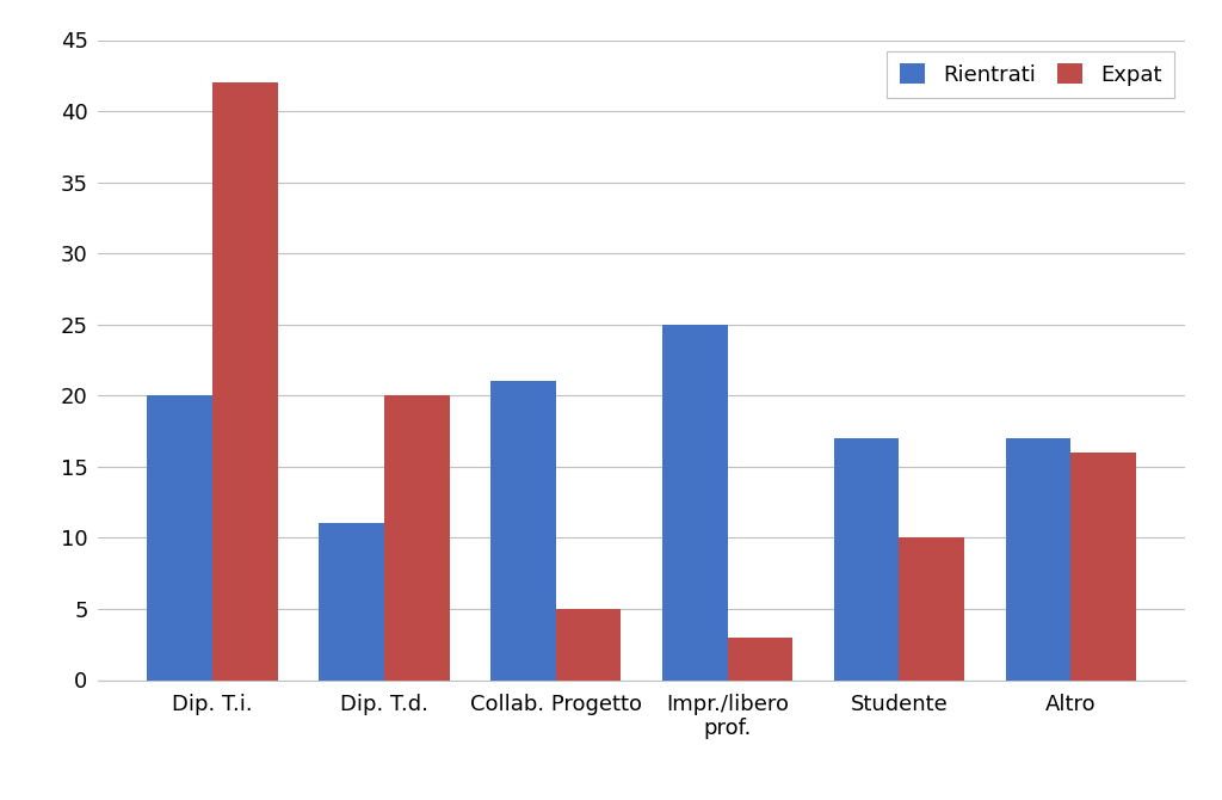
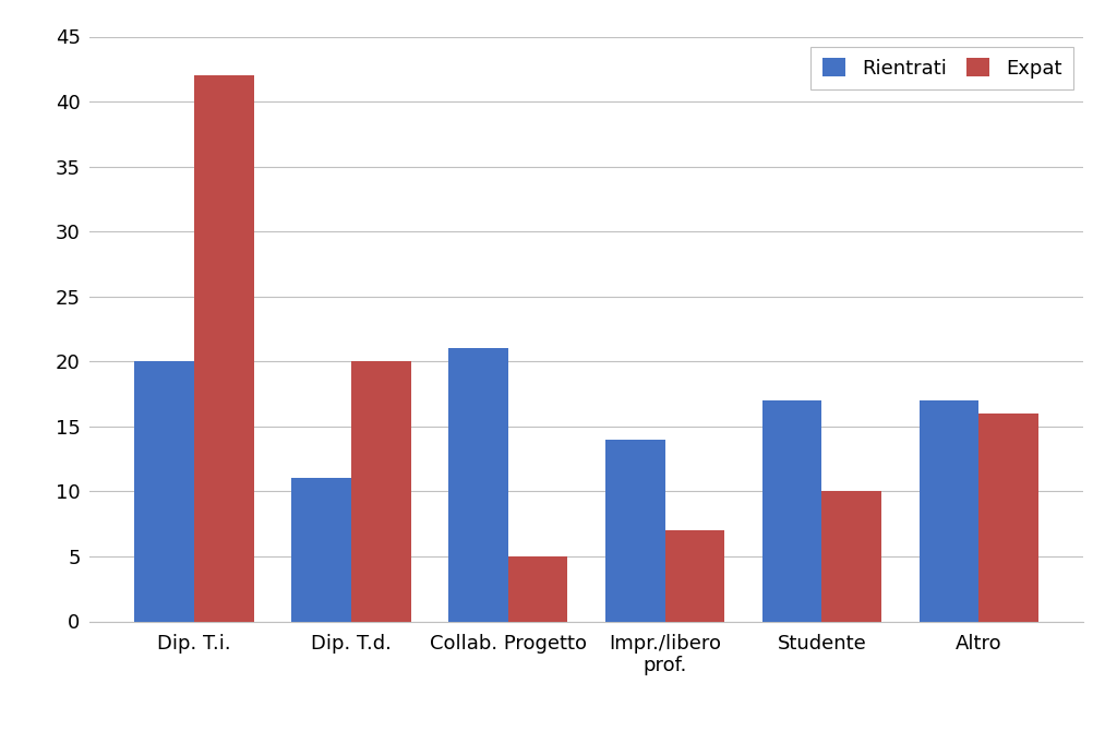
Rientrati/Impr./libero prof.: 25 -> 14
Expat/Impr./libero prof.: 3 -> 7
